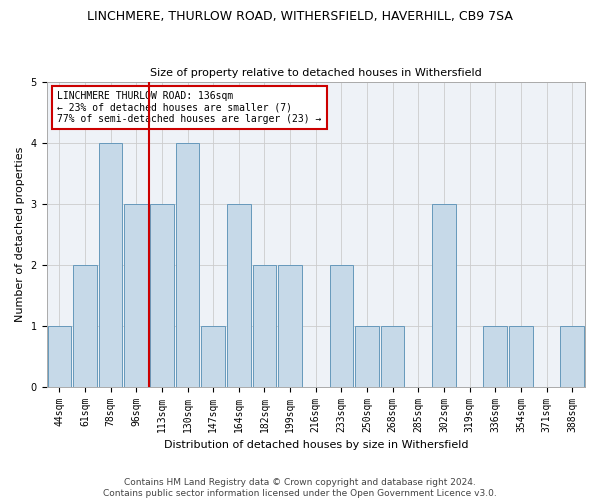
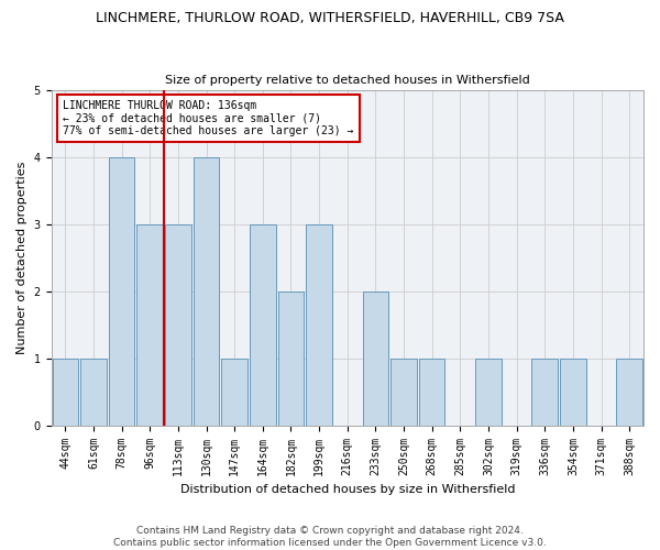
61sqm: 2 -> 1
199sqm: 2 -> 3
302sqm: 3 -> 1
